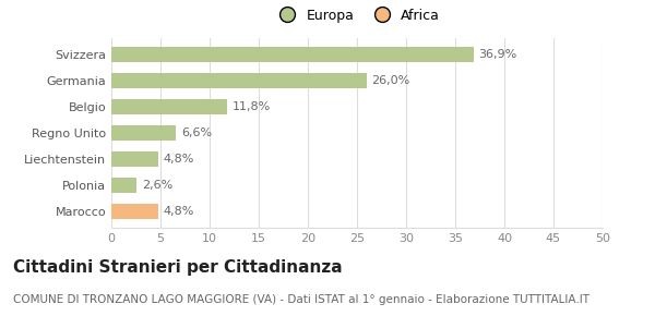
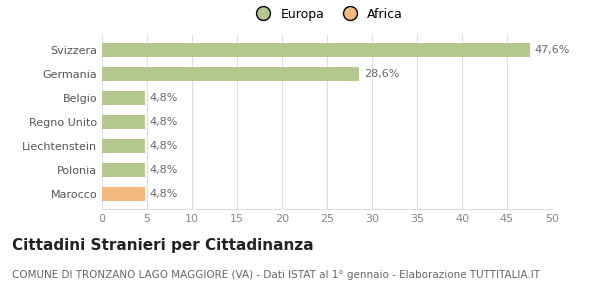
Svizzera: 36,9% -> 47,6%
Germania: 26,0% -> 28,6%
Belgio: 11,8% -> 4,8%
Regno Unito: 6,6% -> 4,8%
Polonia: 2,6% -> 4,8%
